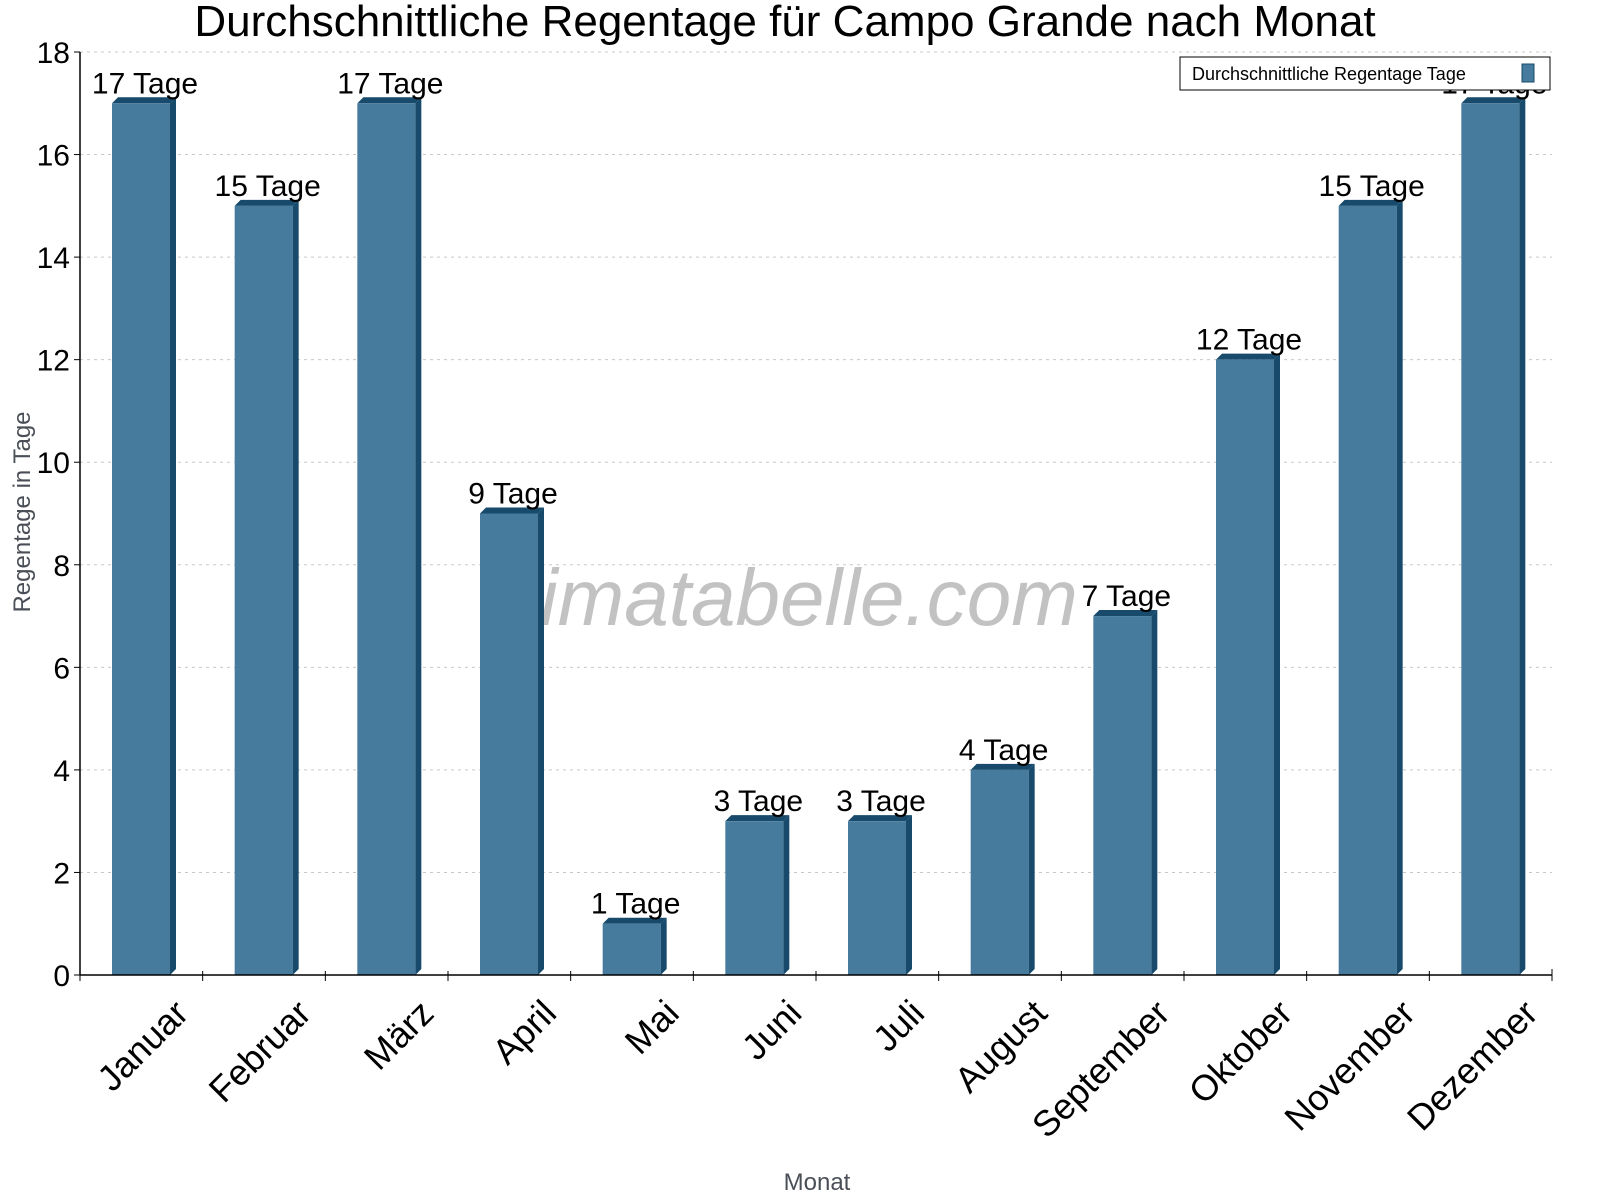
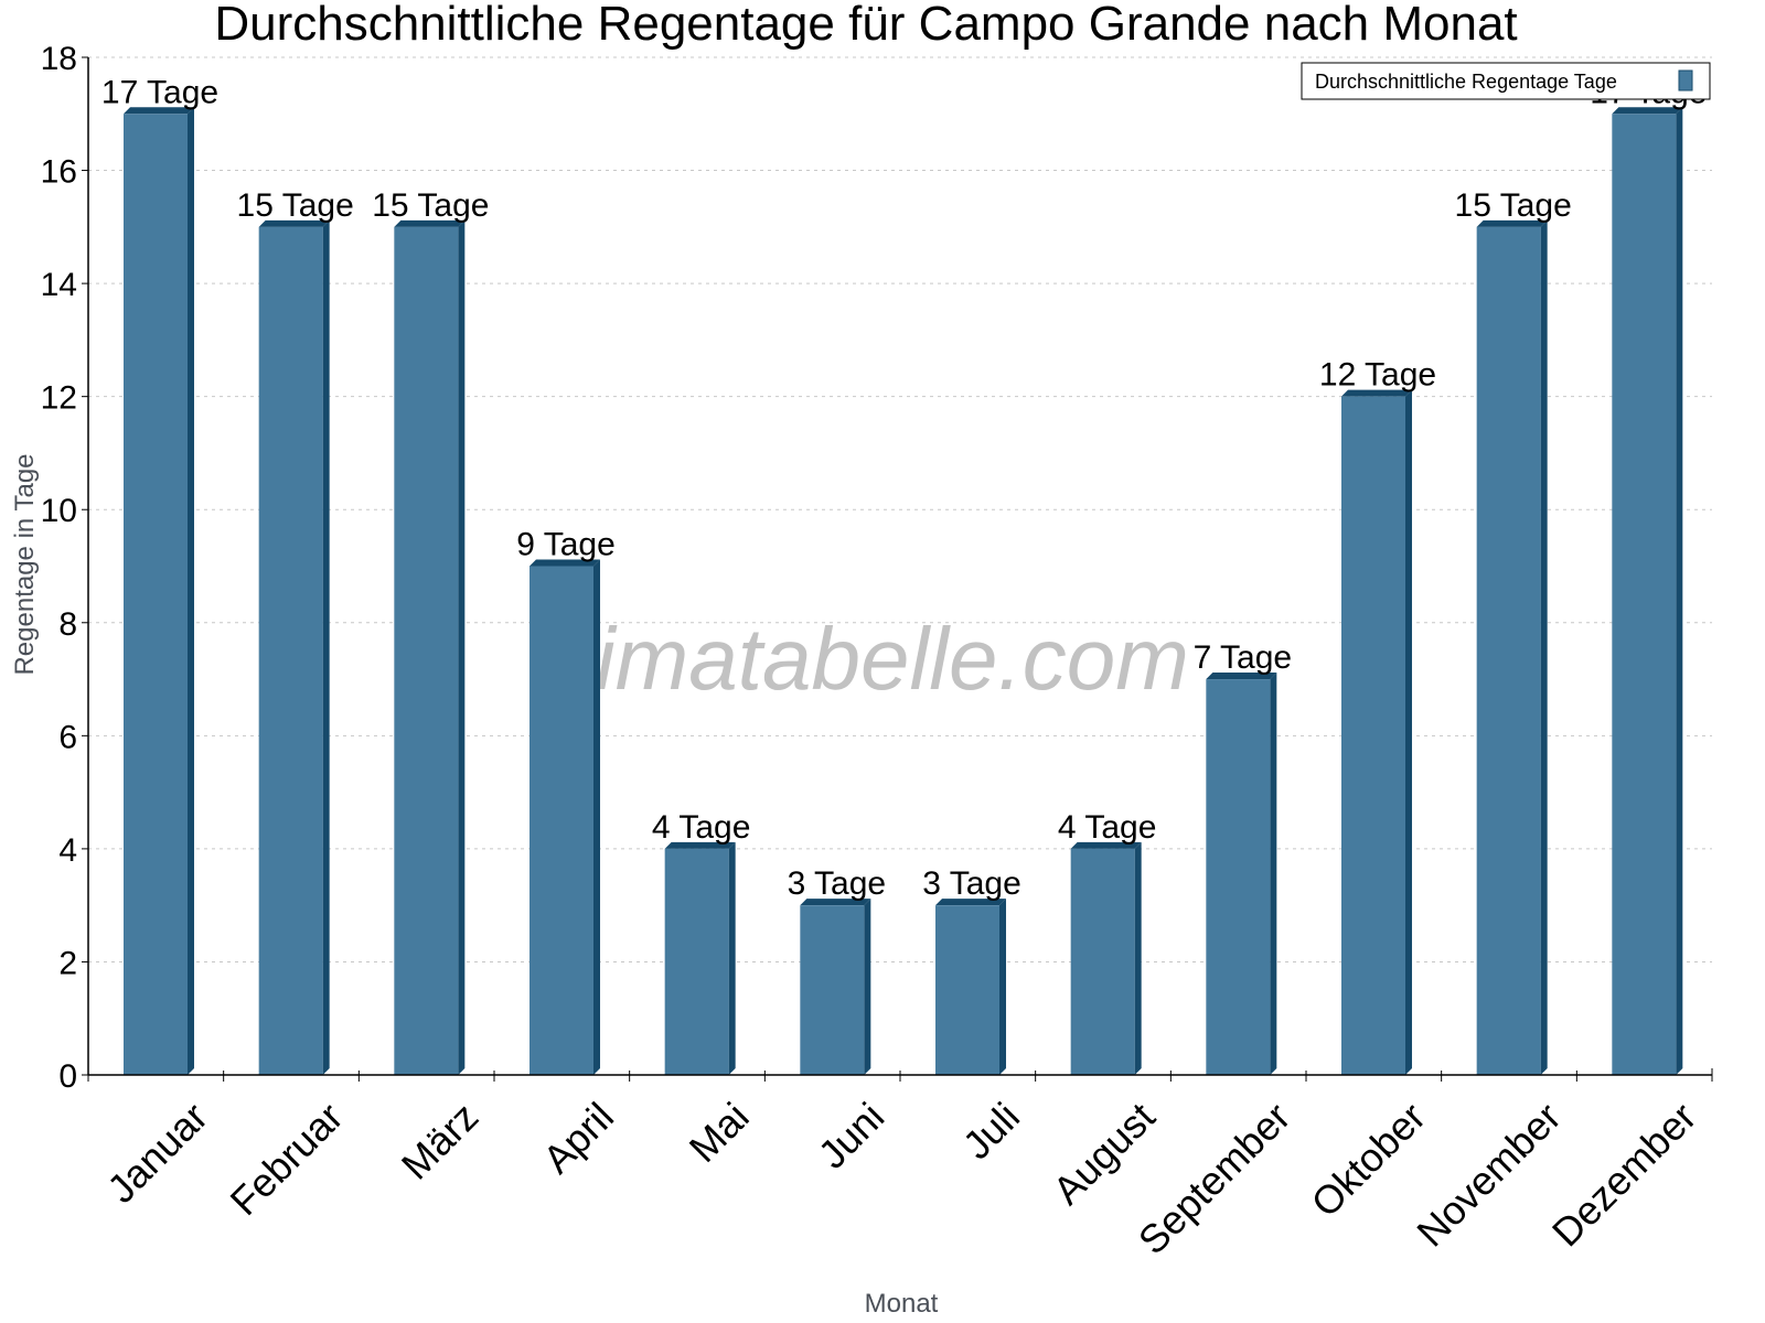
März: 17 -> 15
Mai: 1 -> 4
